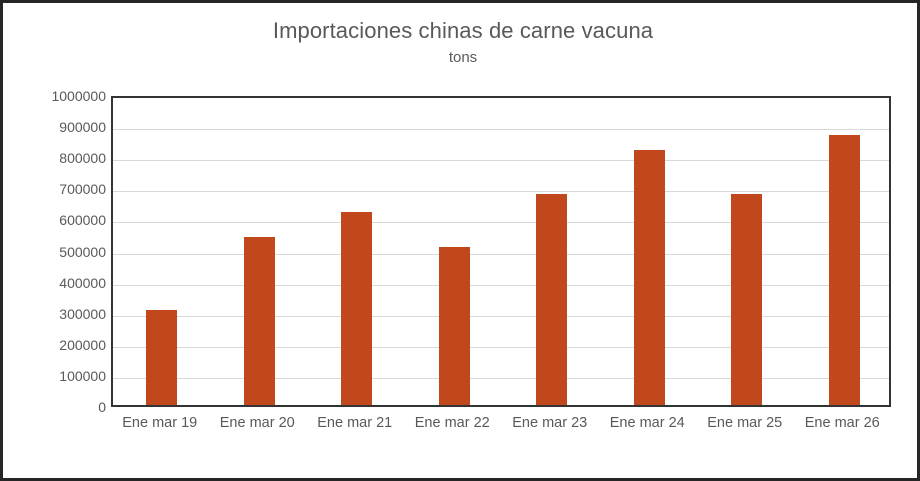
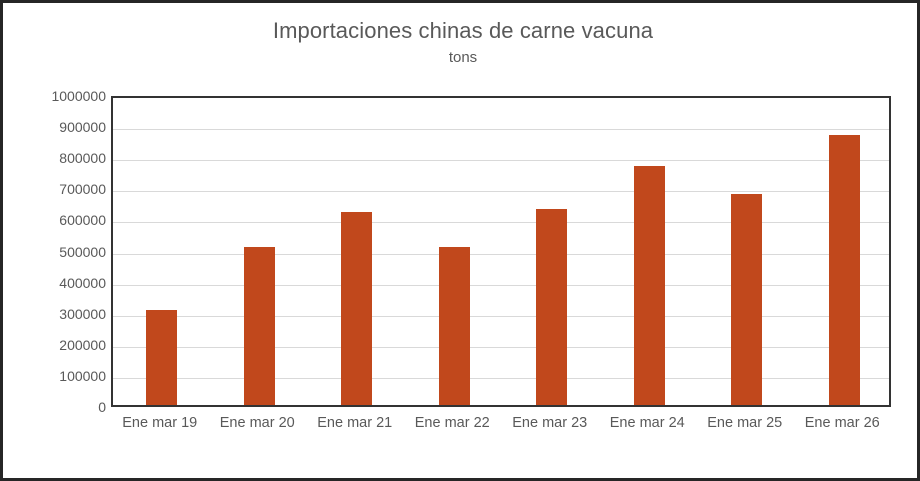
Ene mar 20: 540000 -> 510000
Ene mar 23: 680000 -> 630000
Ene mar 24: 820000 -> 770000
